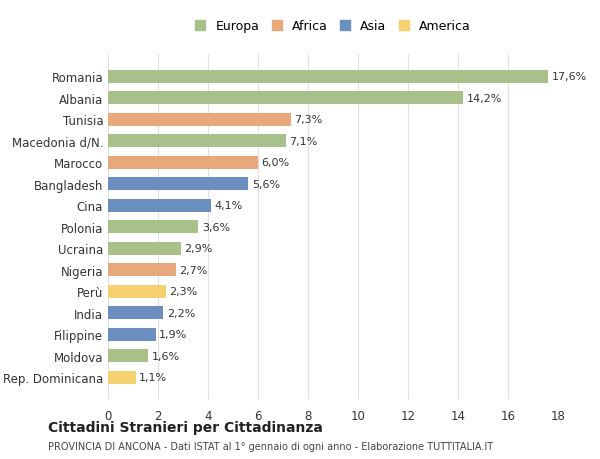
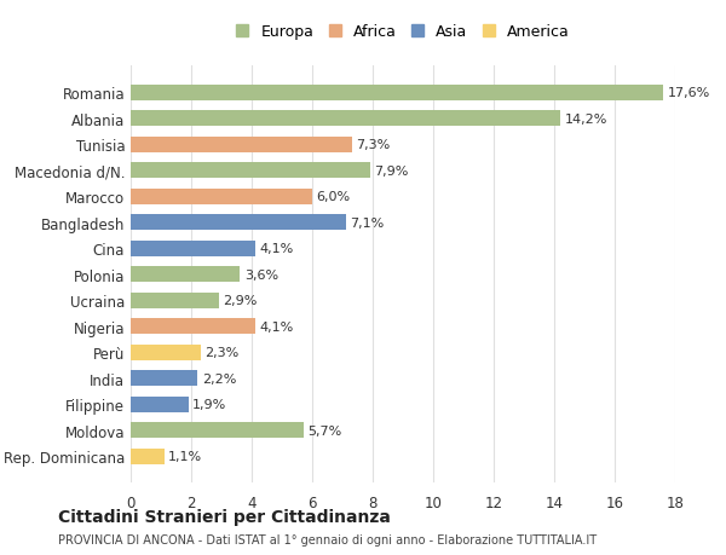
Macedonia d/N.: 7,1% -> 7,9%
Bangladesh: 5,6% -> 7,1%
Nigeria: 2,7% -> 4,1%
Moldova: 1,6% -> 5,7%
